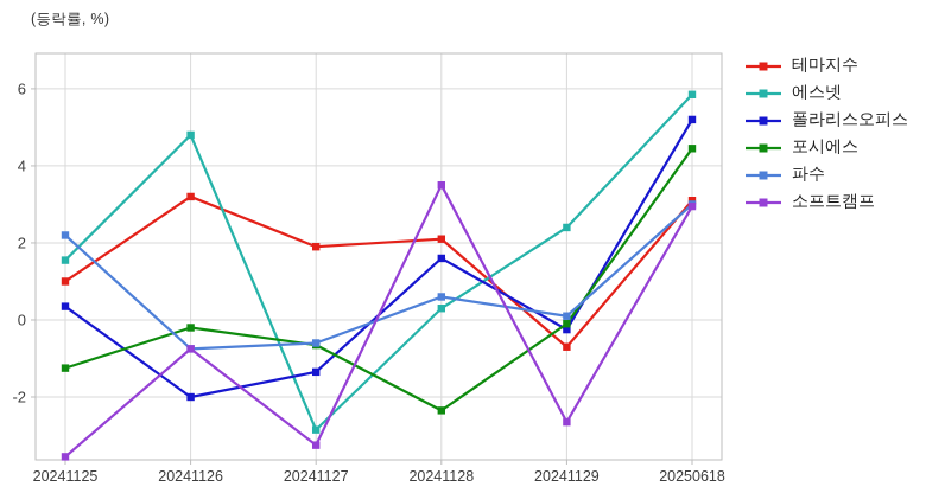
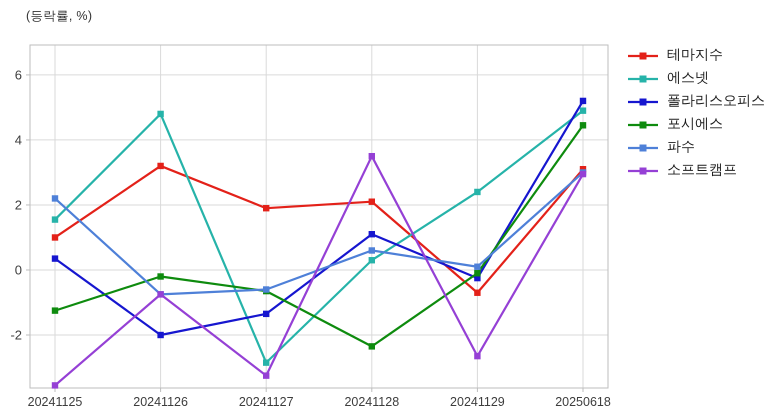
폴라리스오피스/20241128: 1.6 -> 1.1
에스넷/20250618: 5.8 -> 4.9
